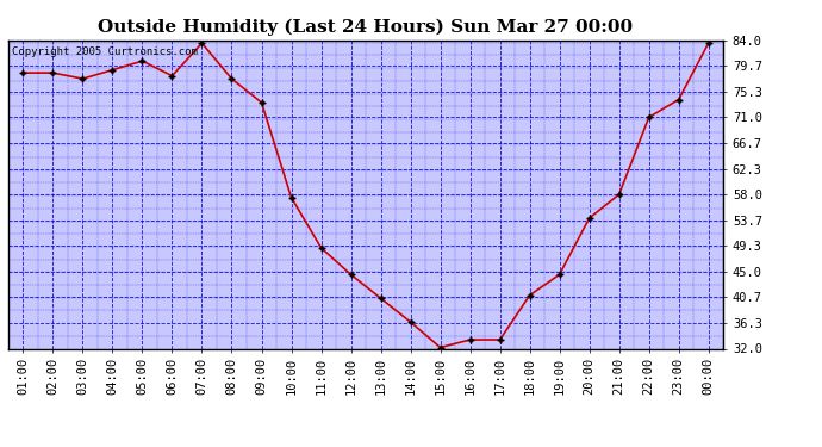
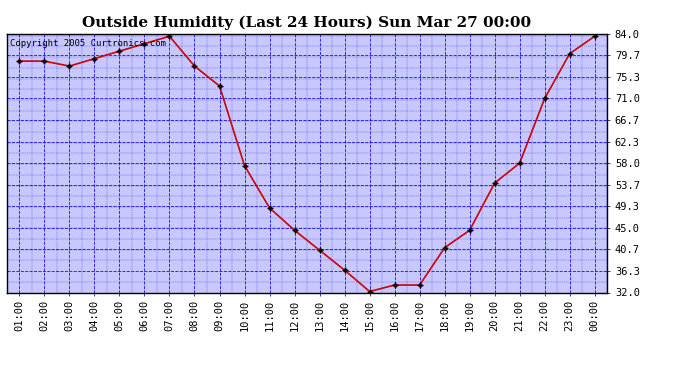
06:00: 78.0 -> 82.0
23:00: 74.0 -> 80.0
